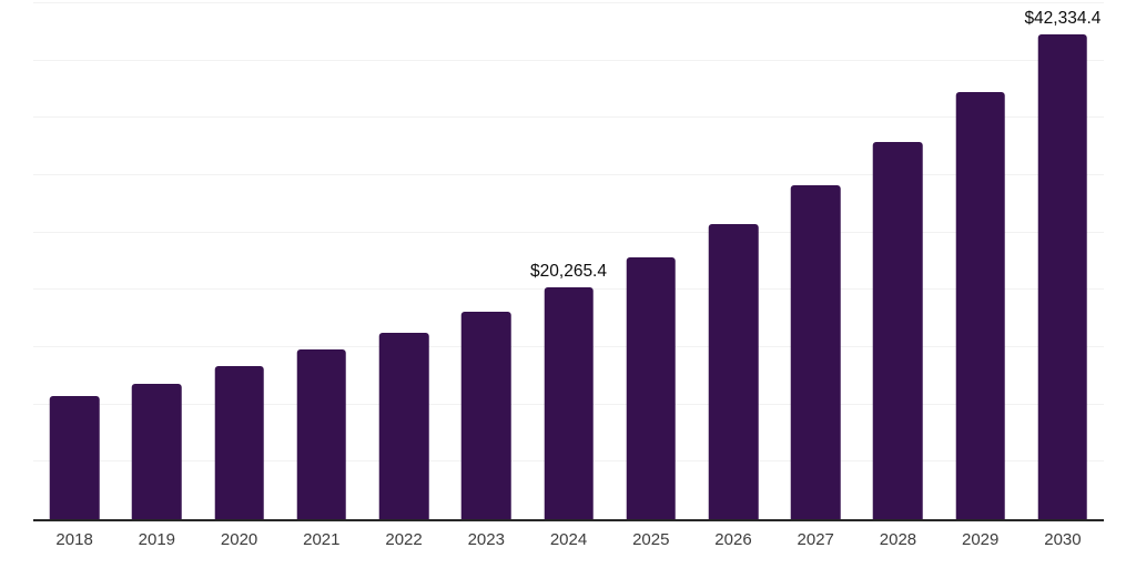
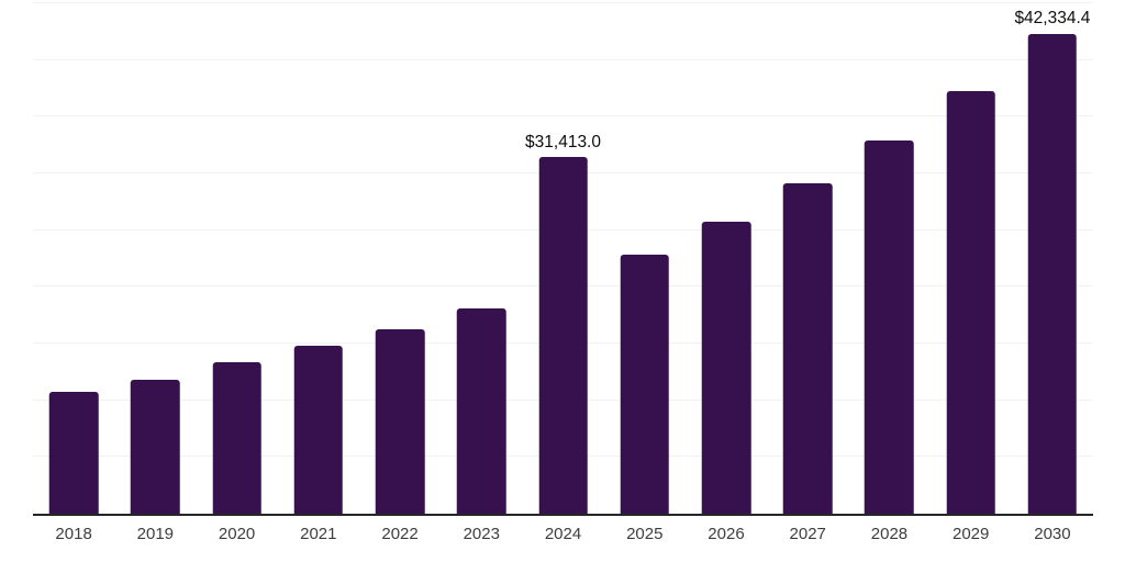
2024: $20,265.4 -> $31,413.0
